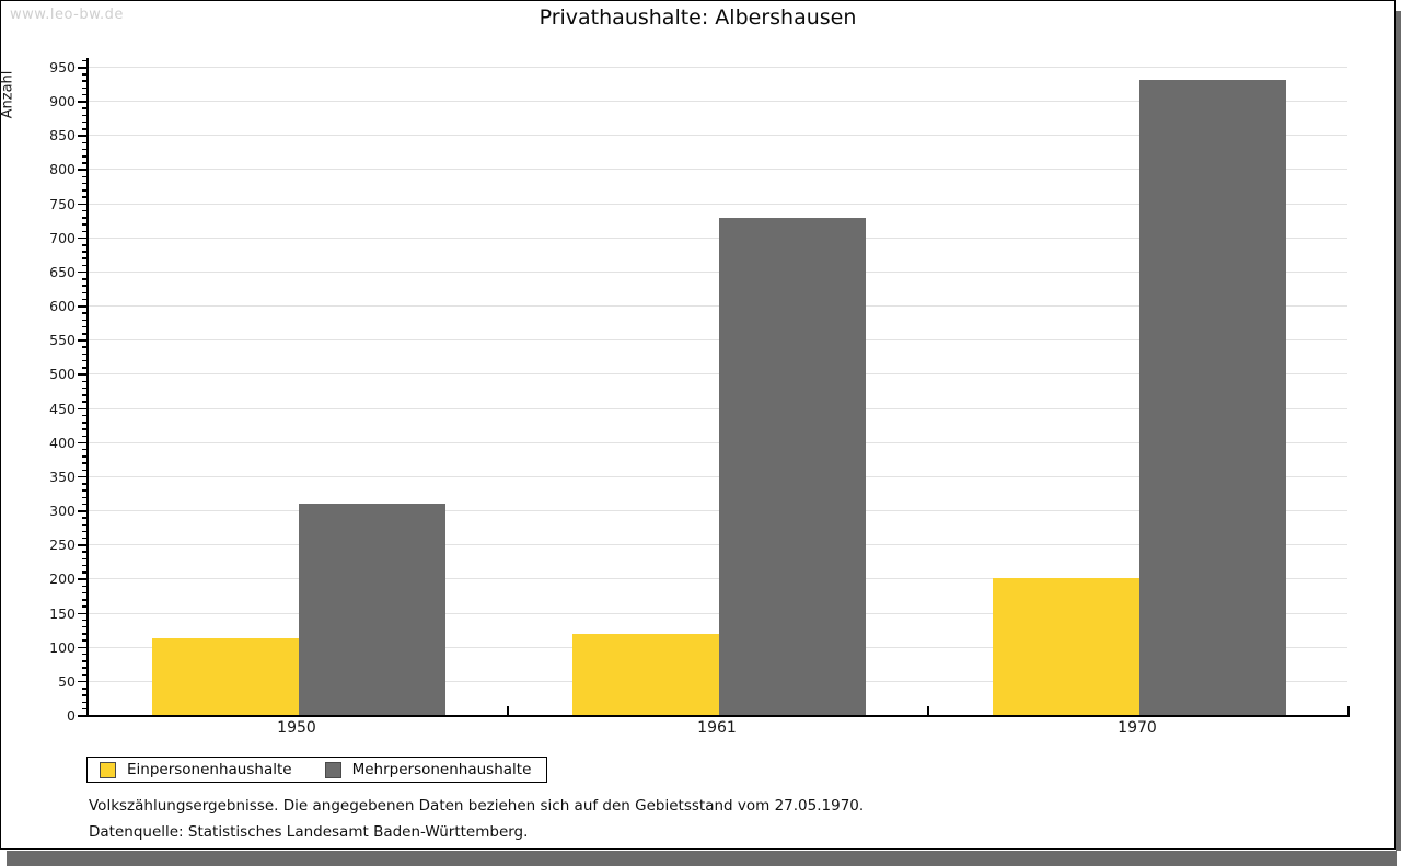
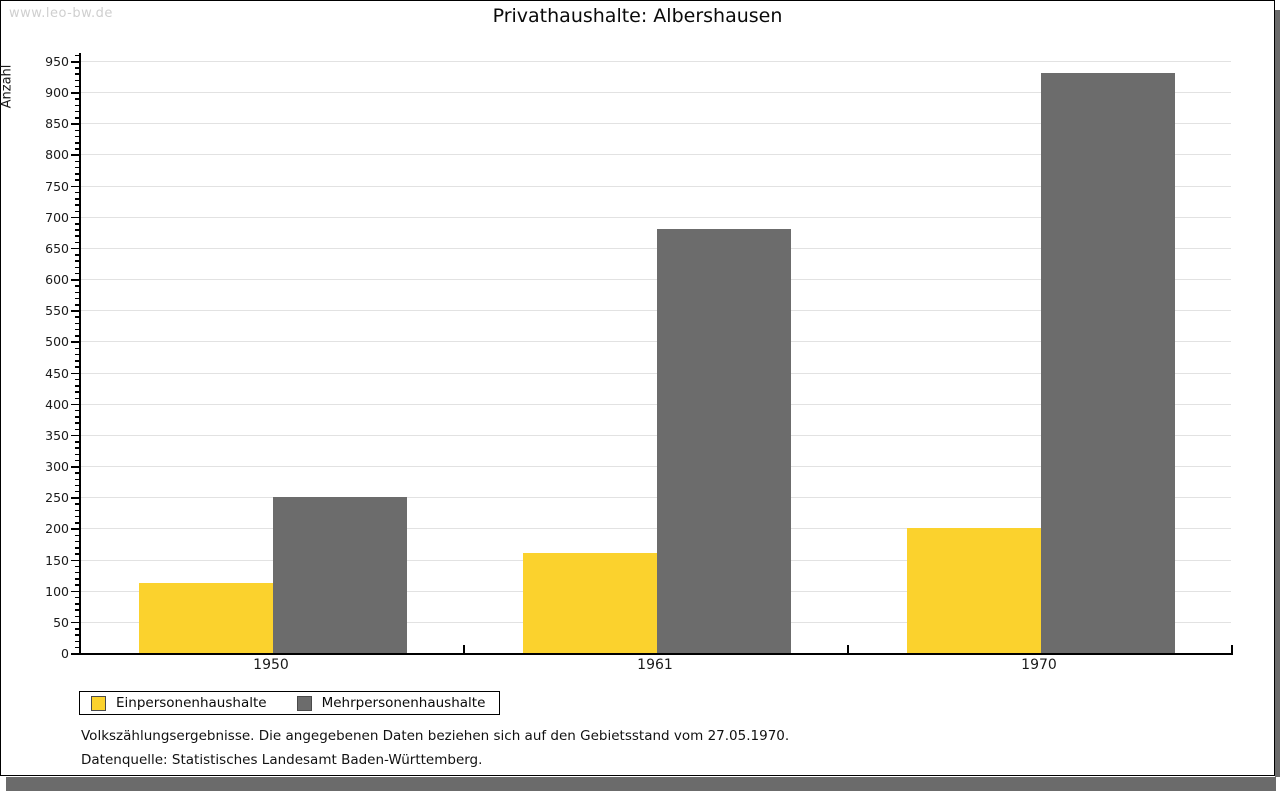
Mehrpersonenhaushalte/1950: 310 -> 250
Einpersonenhaushalte/1961: 120 -> 160
Mehrpersonenhaushalte/1961: 730 -> 680
